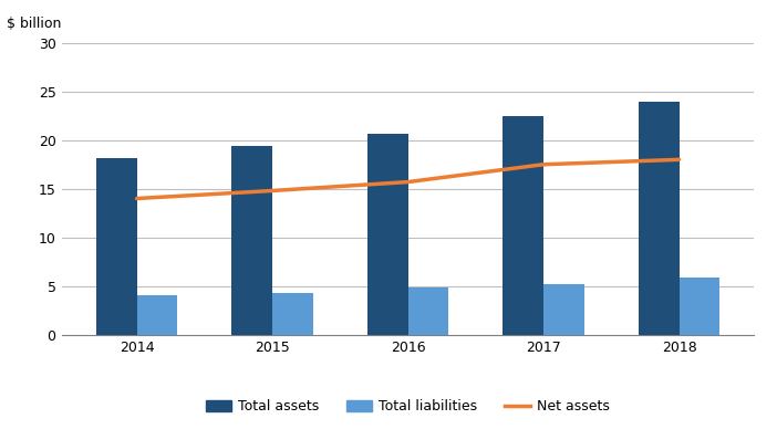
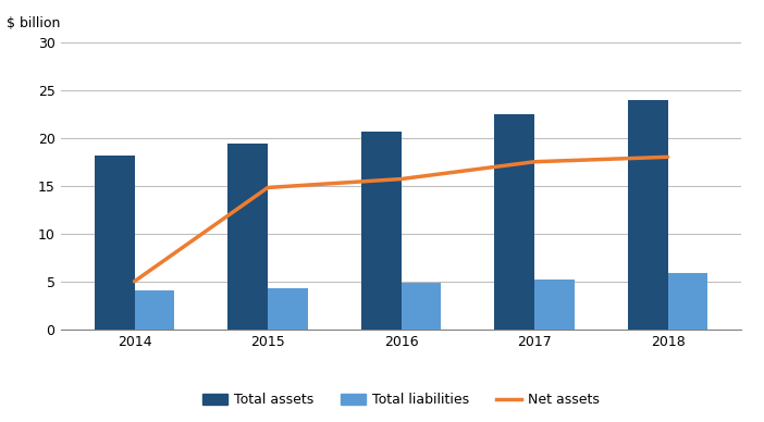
Net assets/2014: 14.0 -> 5.0
